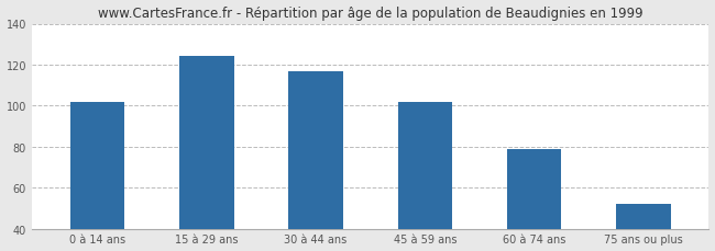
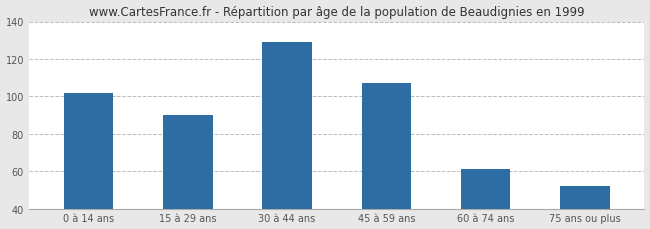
15 à 29 ans: 124 -> 90
30 à 44 ans: 117 -> 129
45 à 59 ans: 102 -> 107
60 à 74 ans: 79 -> 61
